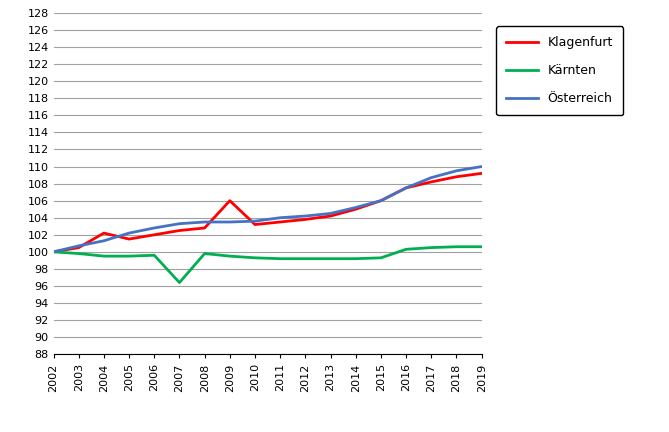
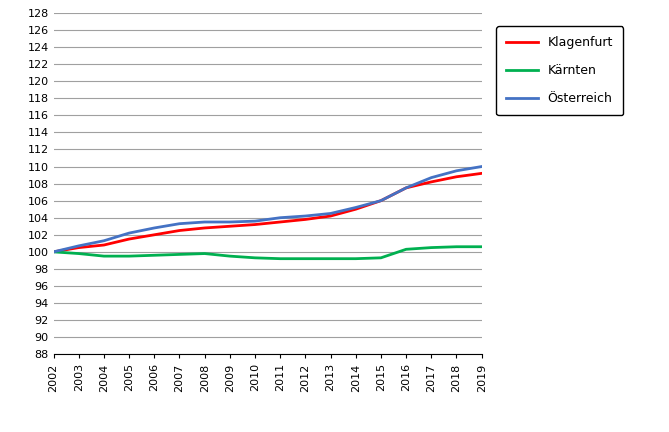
Klagenfurt/2004: 102.2 -> 100.8
Kärnten/2007: 96.4 -> 99.7
Klagenfurt/2009: 106.0 -> 103.0
